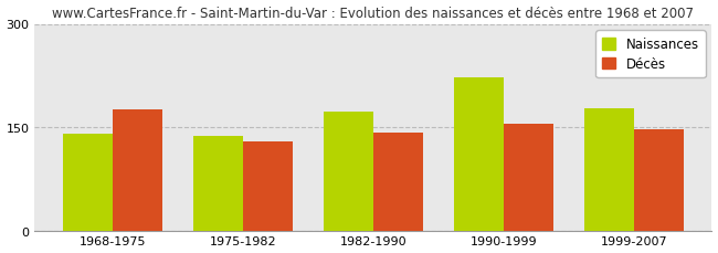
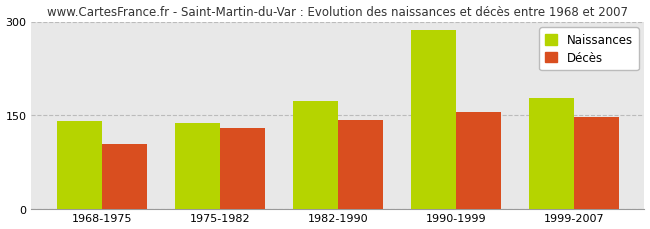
Décès/1968-1975: 176 -> 104
Naissances/1990-1999: 222 -> 287
